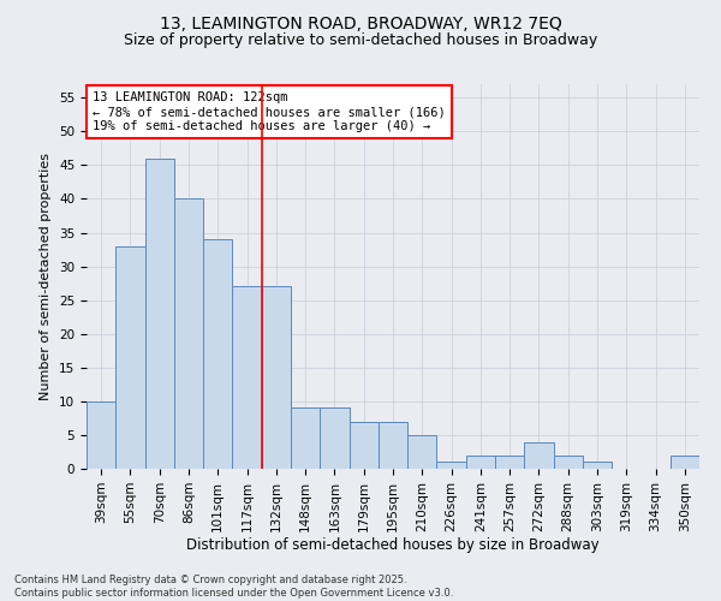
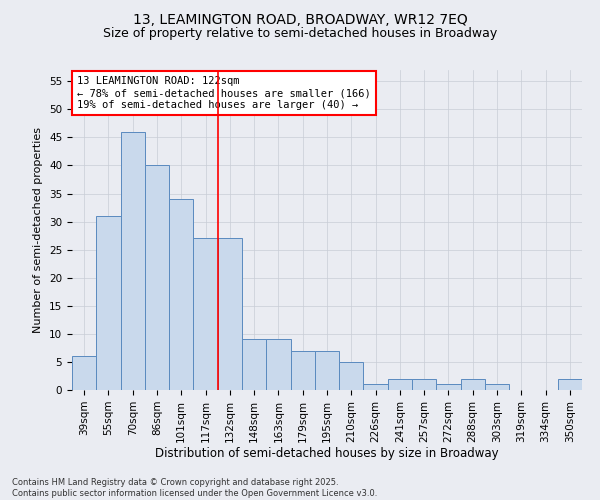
39sqm: 10 -> 6
55sqm: 33 -> 31
272sqm: 4 -> 1
